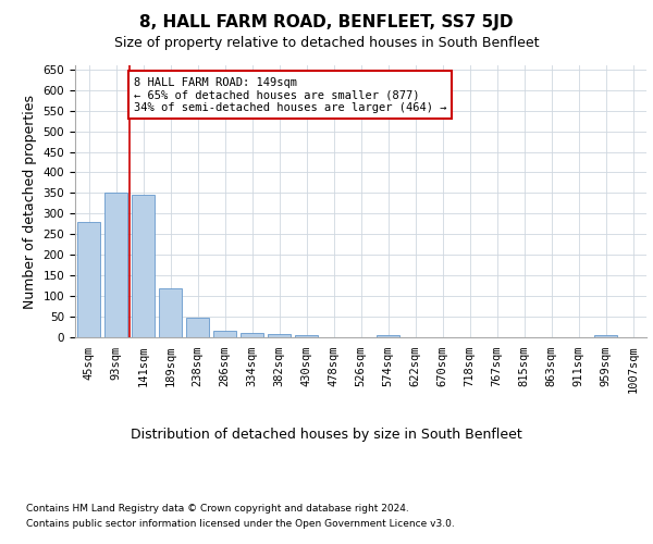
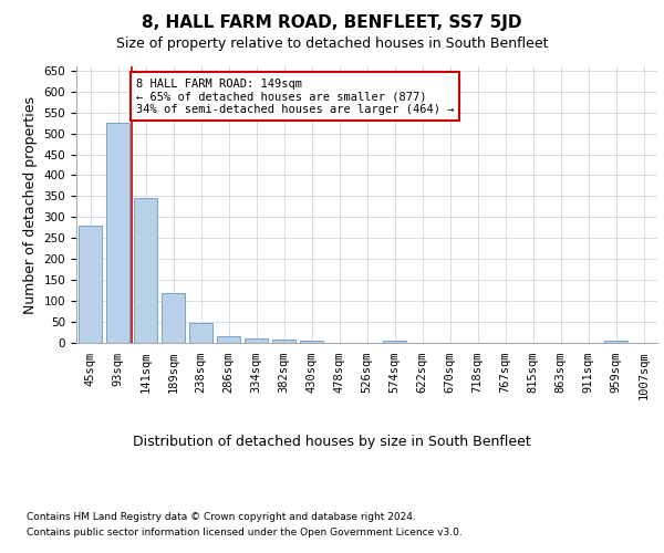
93sqm: 350 -> 525
